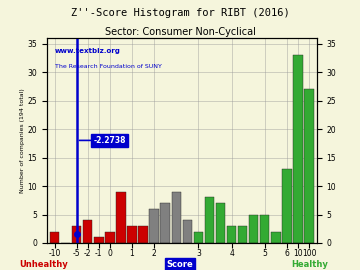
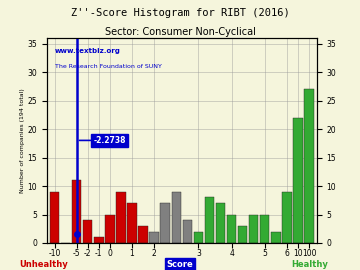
-10: 2 -> 9
-5: 3 -> 11
0: 2 -> 5
1: 3 -> 7
2: 6 -> 2
4: 3 -> 5
6: 13 -> 9
10: 33 -> 22
